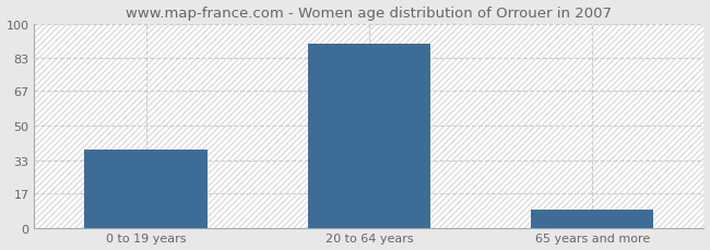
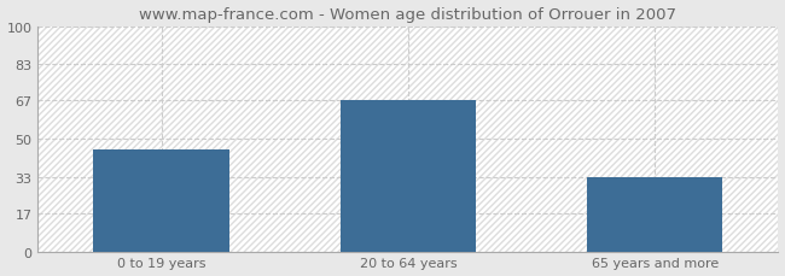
0 to 19 years: 38 -> 45
20 to 64 years: 90 -> 67
65 years and more: 9 -> 33
